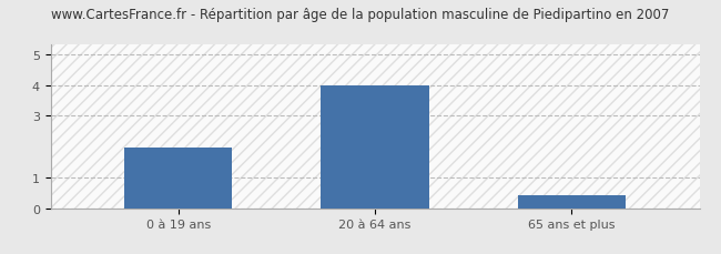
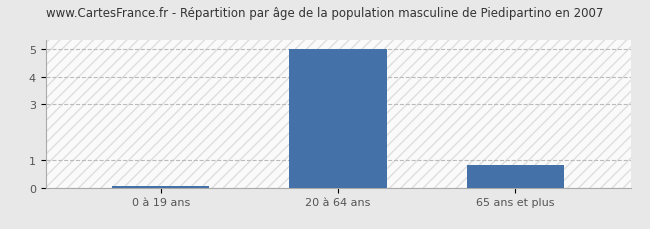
0 à 19 ans: 1.95 -> 0.05
20 à 64 ans: 4.00 -> 5.00
65 ans et plus: 0.40 -> 0.80
